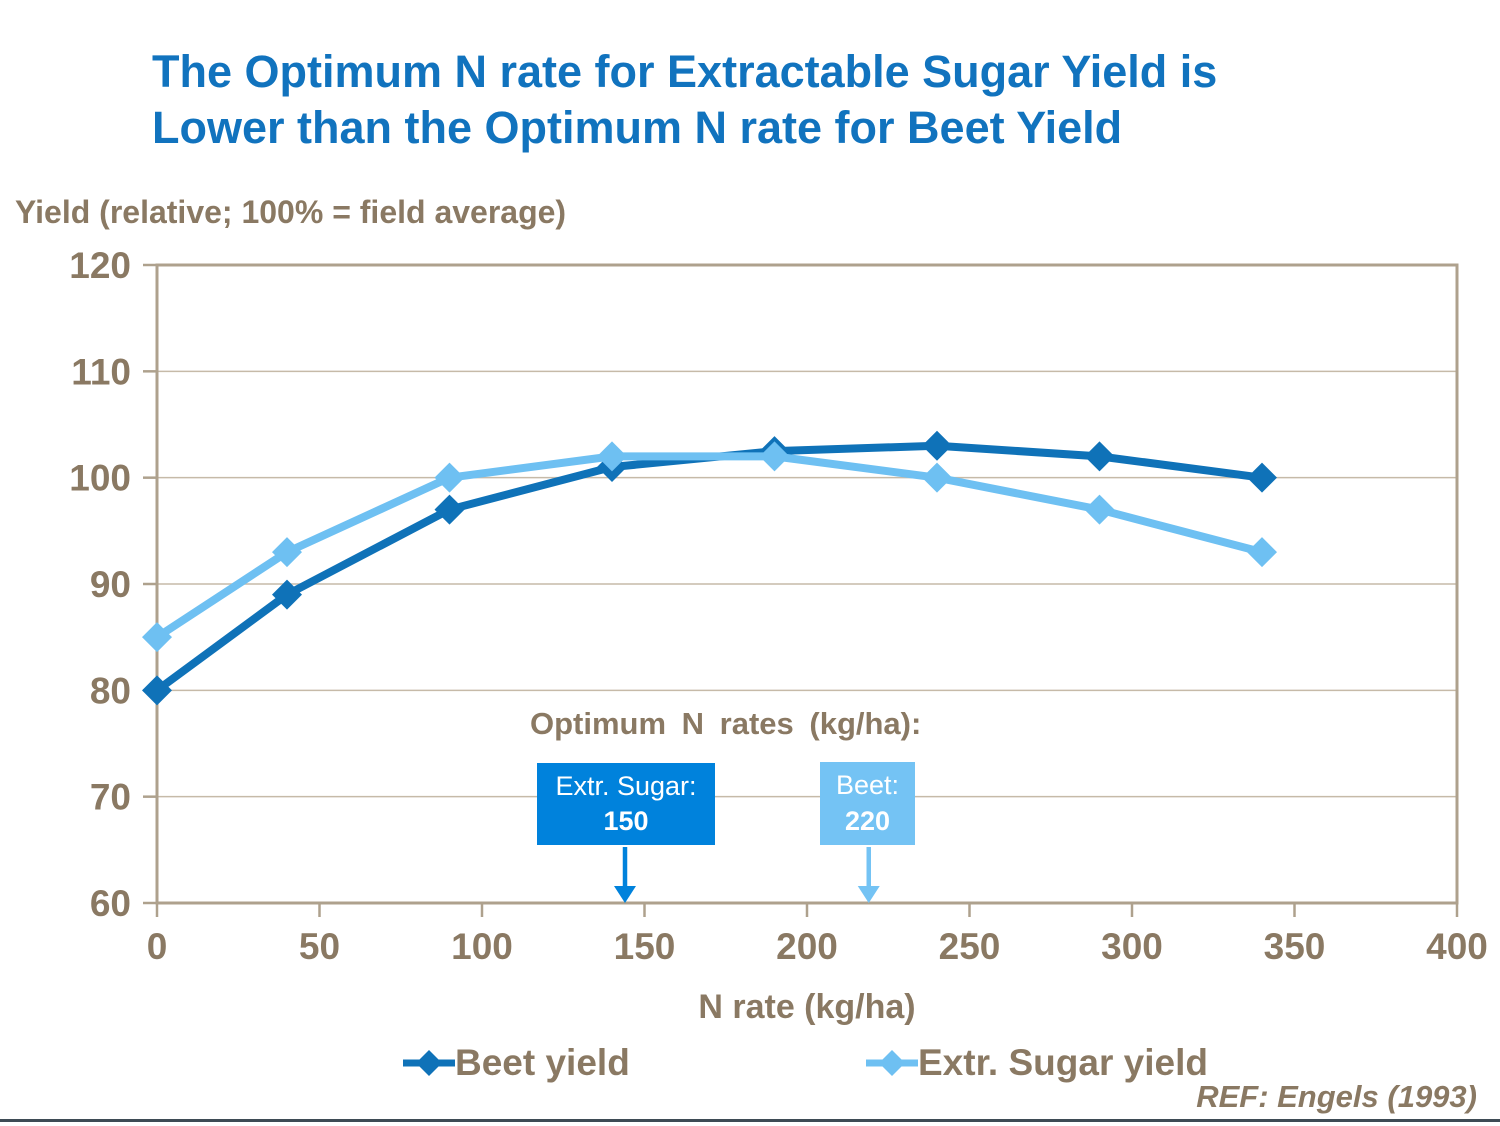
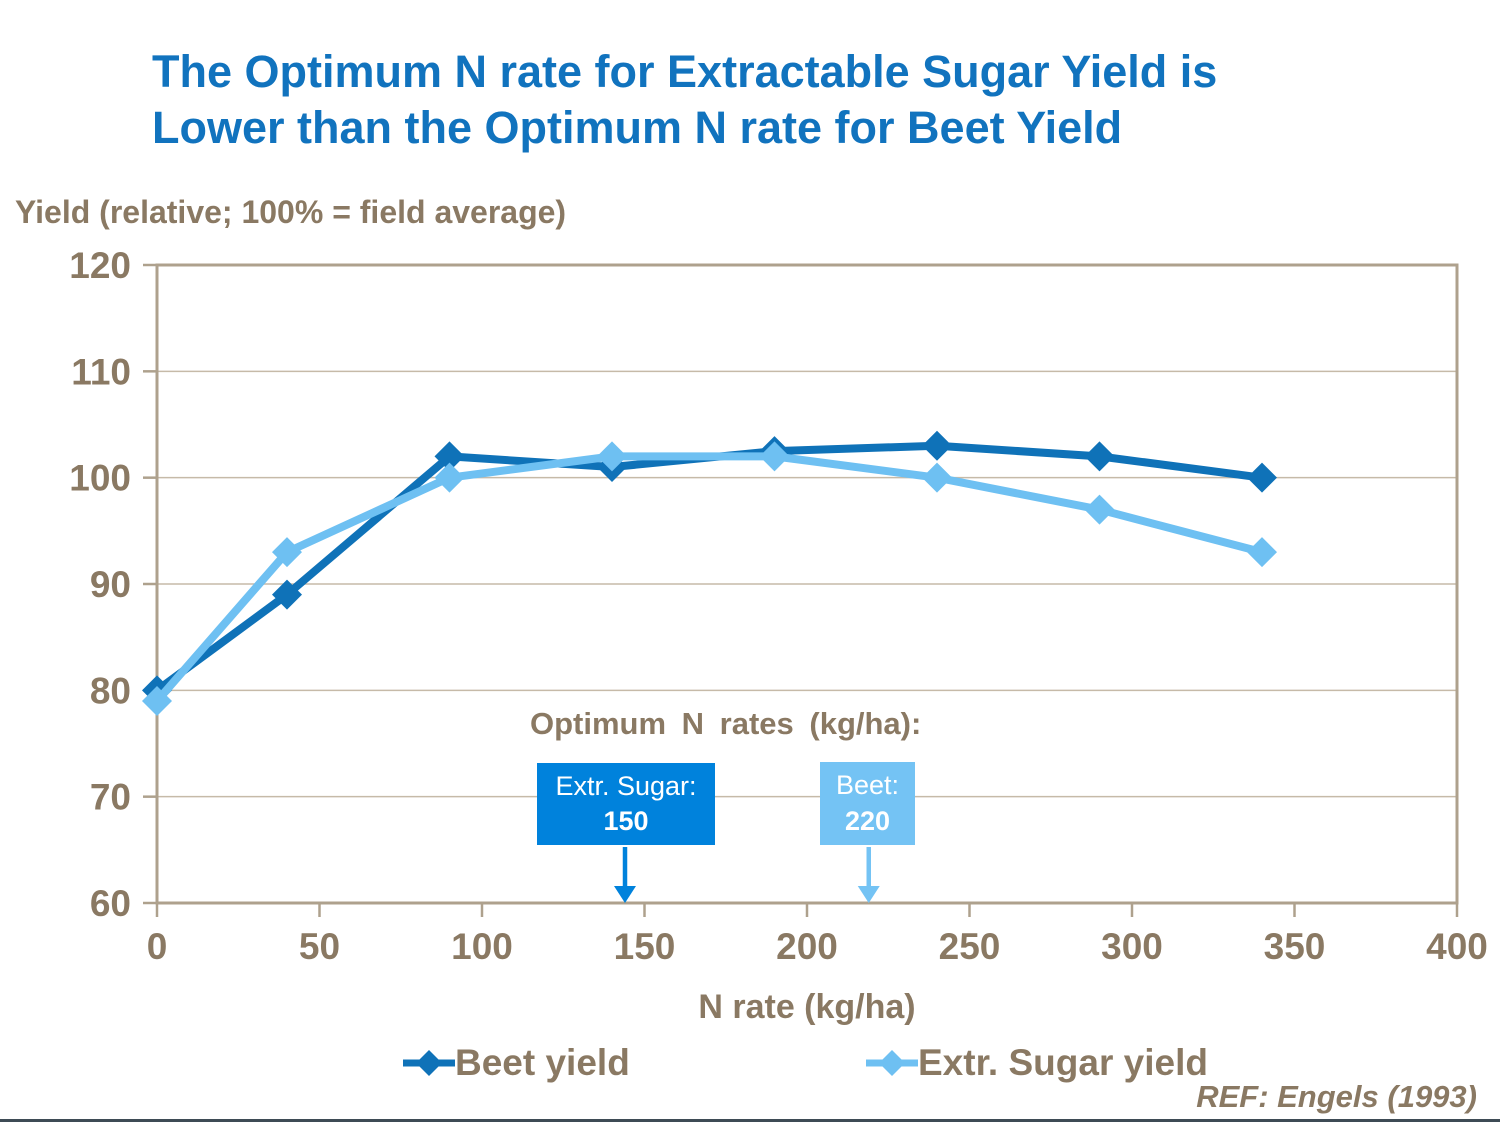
Extr. Sugar yield/0: 85 -> 79
Beet yield/90: 97 -> 102
